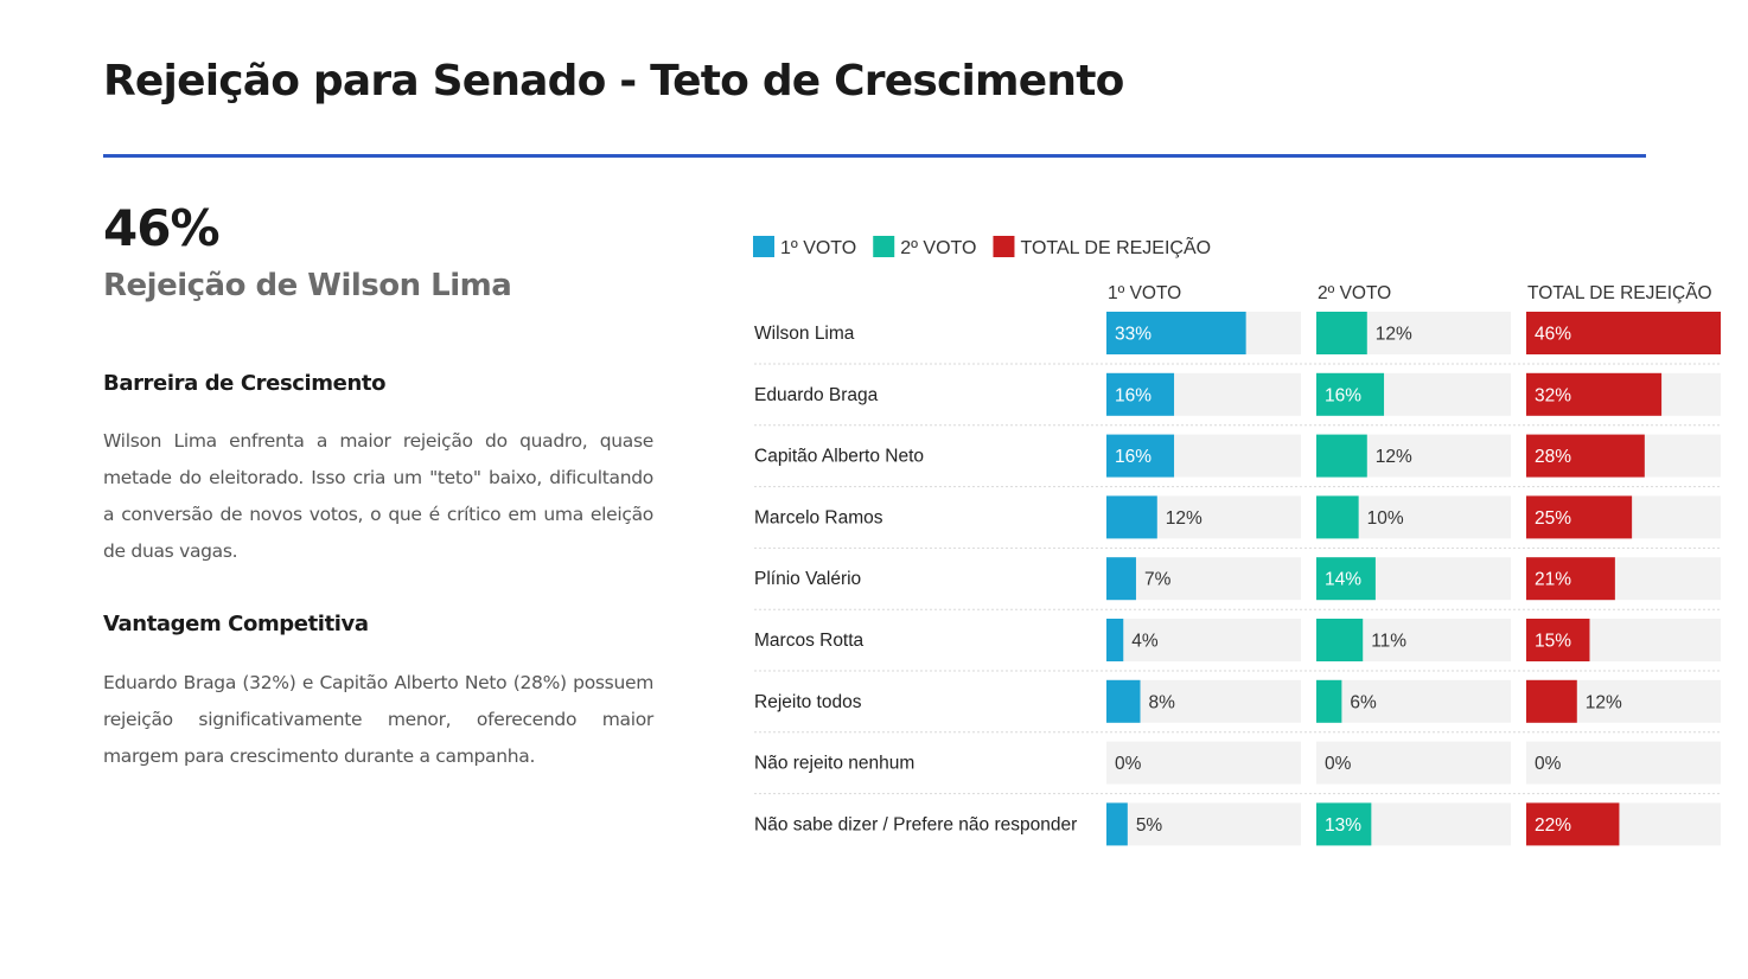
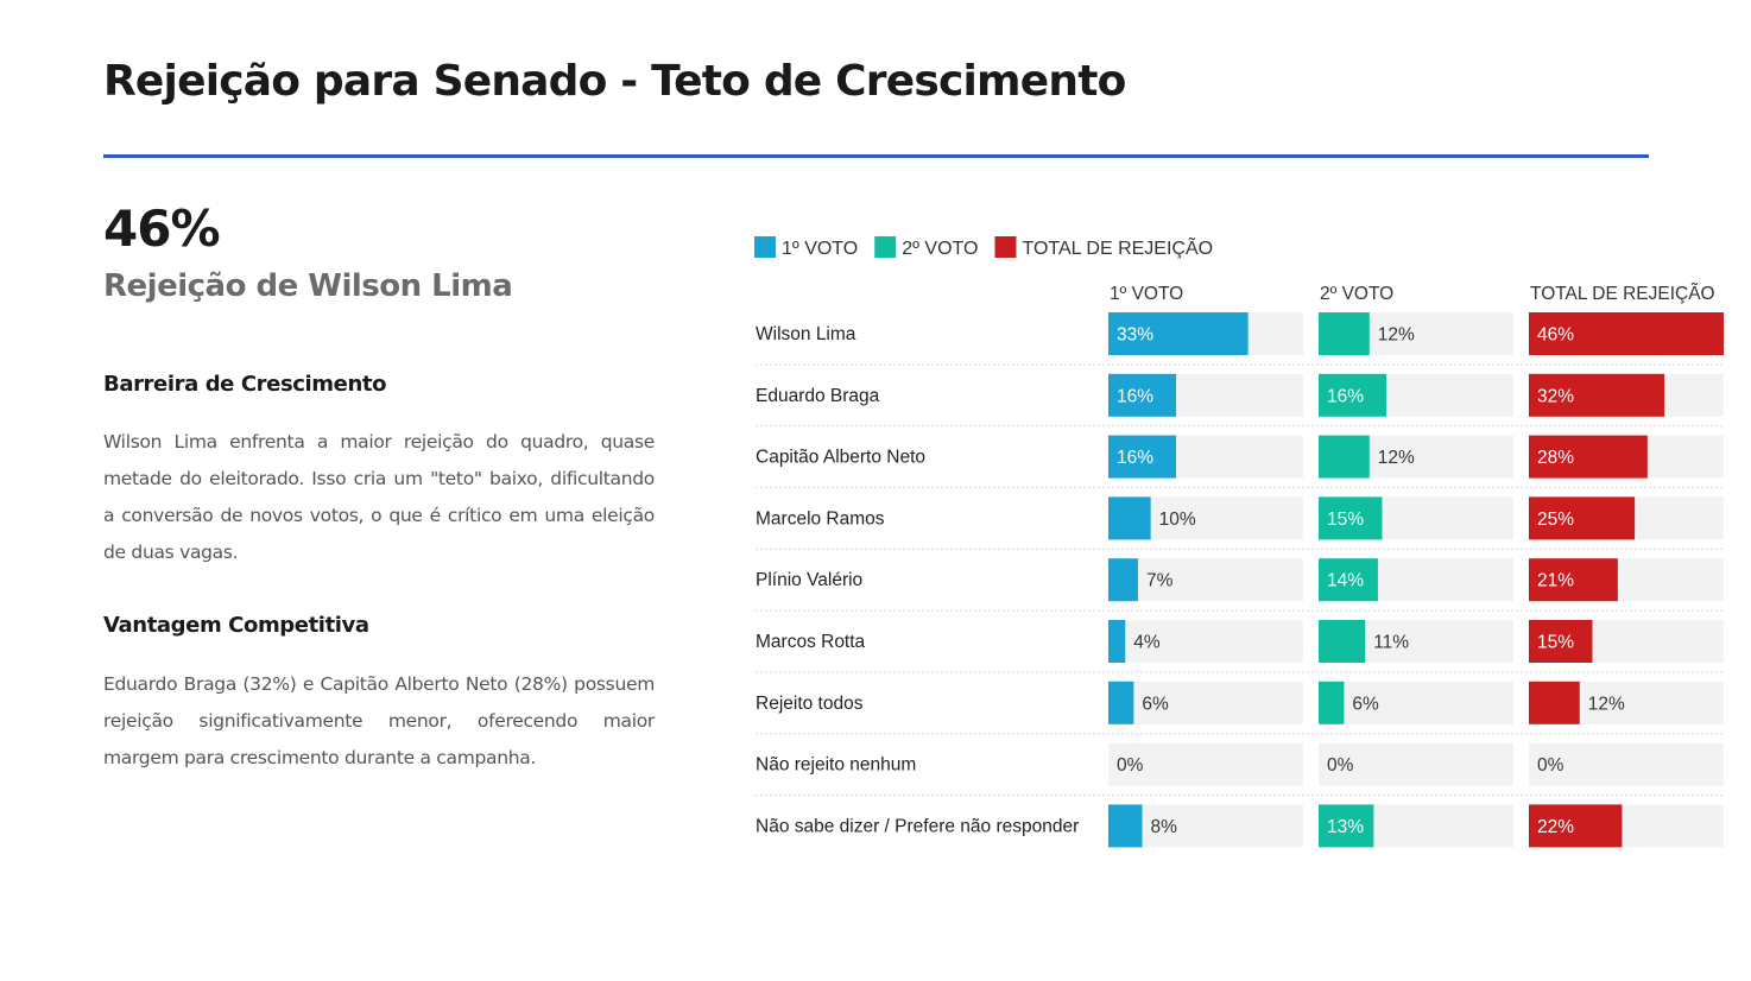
1º VOTO/Marcelo Ramos: 12% -> 10%
2º VOTO/Marcelo Ramos: 10% -> 15%
1º VOTO/Rejeito todos: 8% -> 6%
1º VOTO/Não sabe dizer / Prefere não responder: 5% -> 8%
